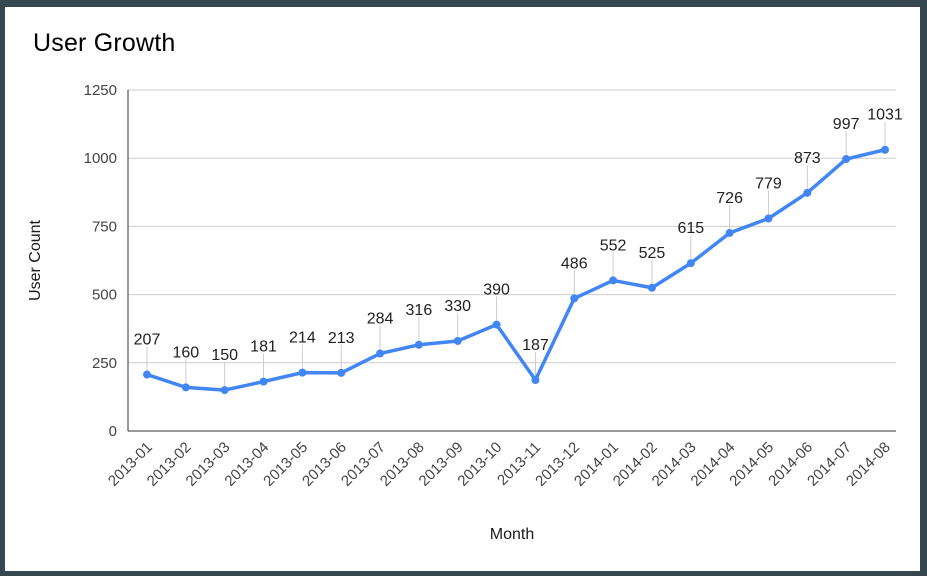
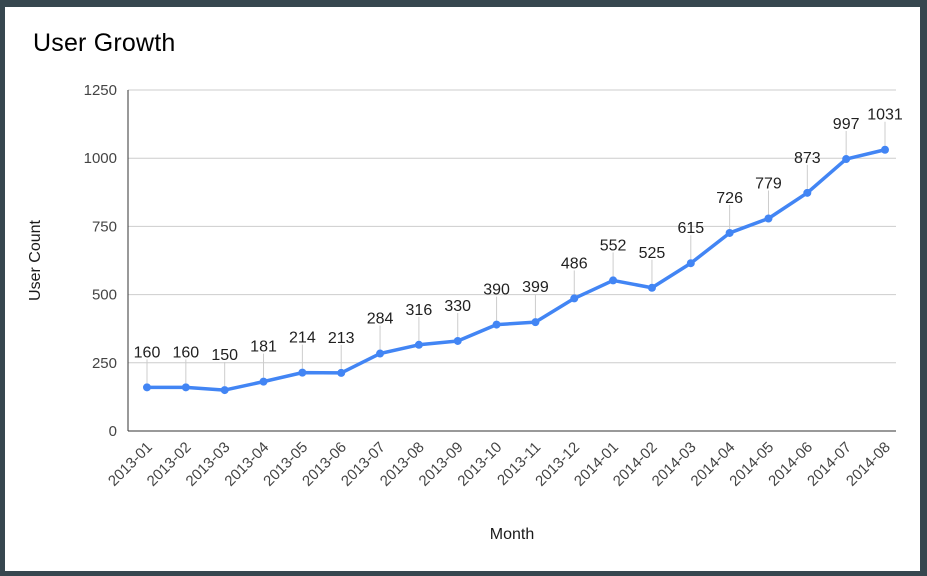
2013-01: 207 -> 160
2013-11: 187 -> 399
